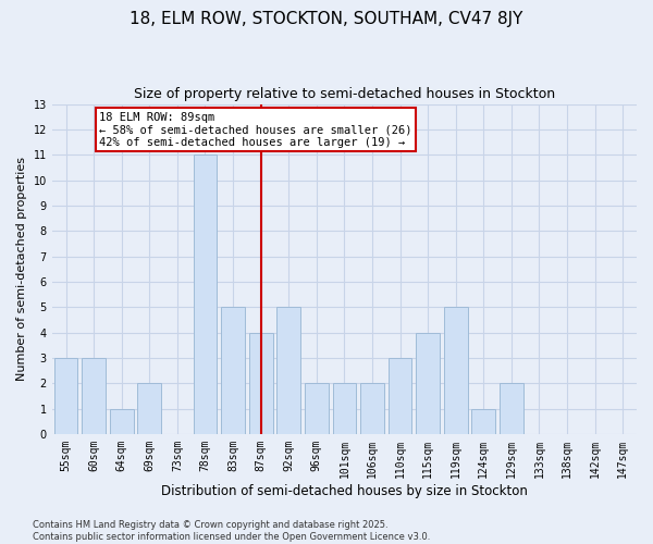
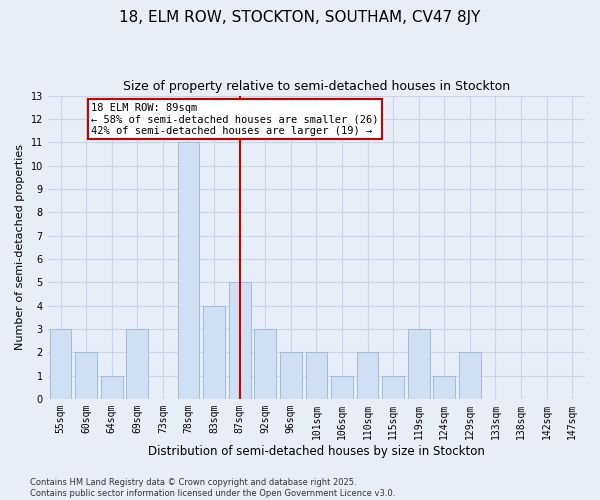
60sqm: 3 -> 2
69sqm: 2 -> 3
83sqm: 5 -> 4
87sqm: 4 -> 5
92sqm: 5 -> 3
106sqm: 2 -> 1
110sqm: 3 -> 2
115sqm: 4 -> 1
119sqm: 5 -> 3
